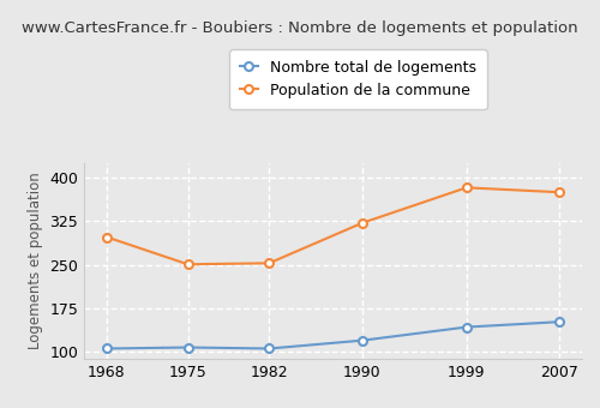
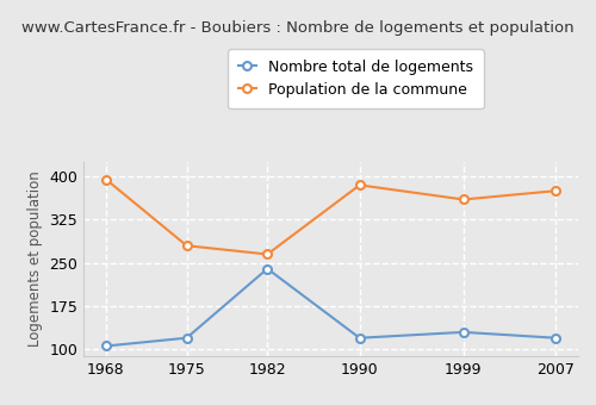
Population de la commune/1968: 298 -> 395
Nombre total de logements/1975: 108 -> 120
Population de la commune/1975: 251 -> 280
Nombre total de logements/1982: 106 -> 240
Population de la commune/1982: 253 -> 265
Population de la commune/1990: 322 -> 385
Nombre total de logements/1999: 143 -> 130
Population de la commune/1999: 383 -> 360
Nombre total de logements/2007: 152 -> 120
